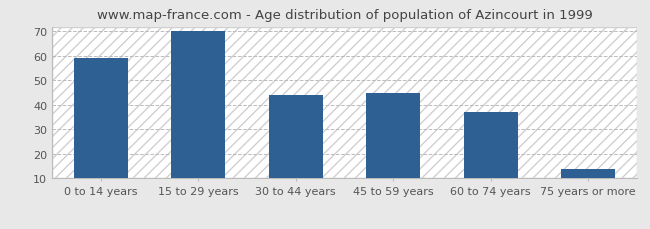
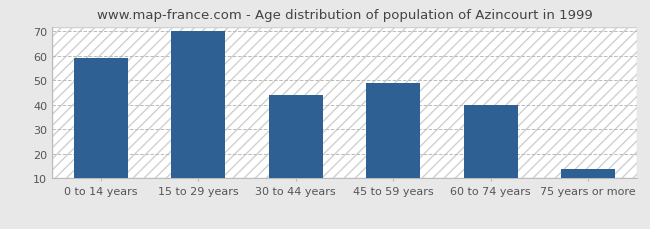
45 to 59 years: 45 -> 49
60 to 74 years: 37 -> 40
